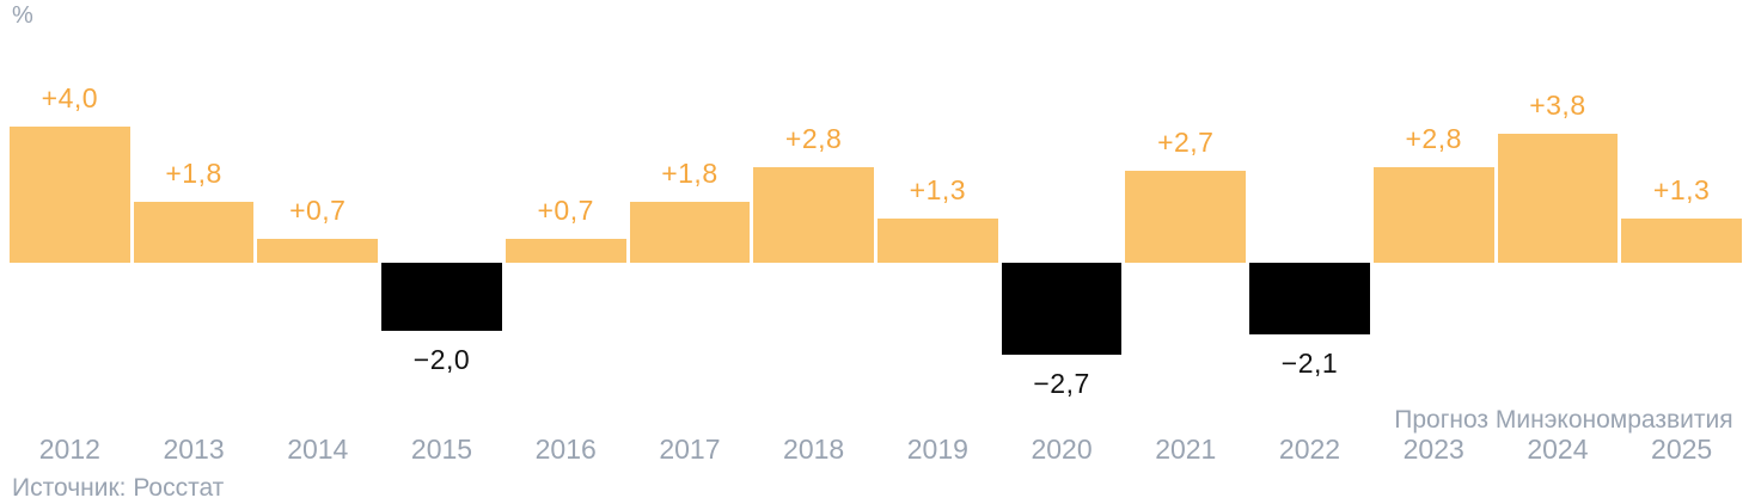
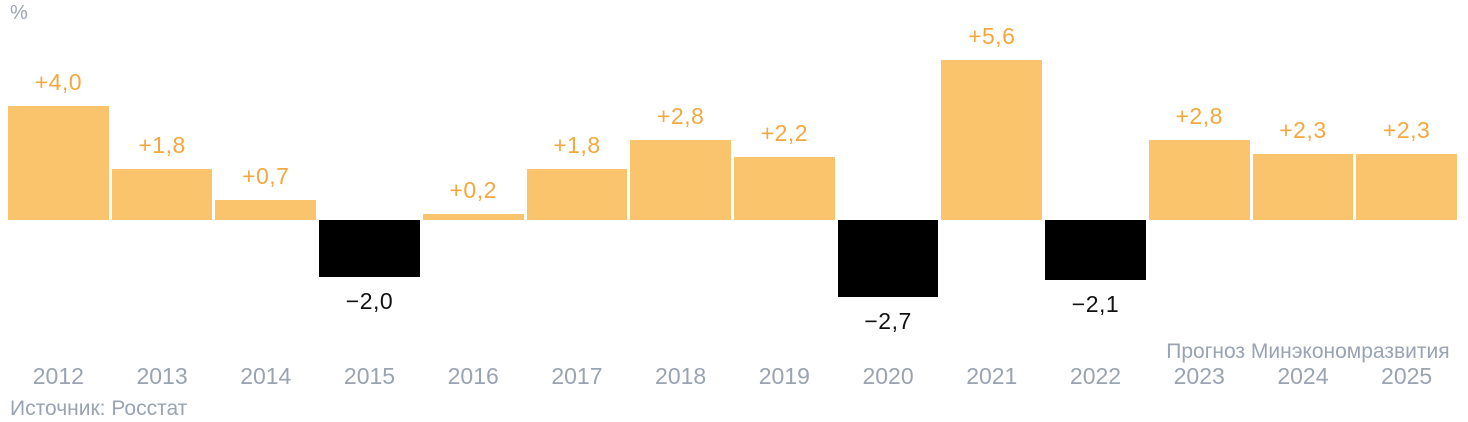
2016: +0,7 -> +0,2
2019: +1,3 -> +2,2
2021: +2,7 -> +5,6
2024: +3,8 -> +2,3
2025: +1,3 -> +2,3
